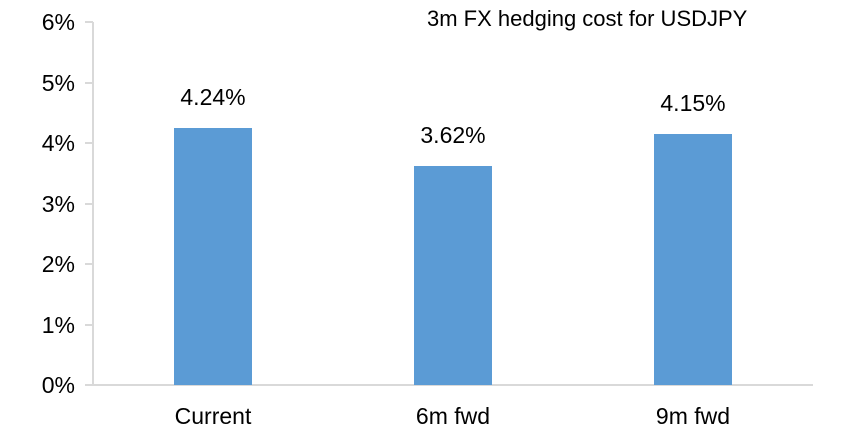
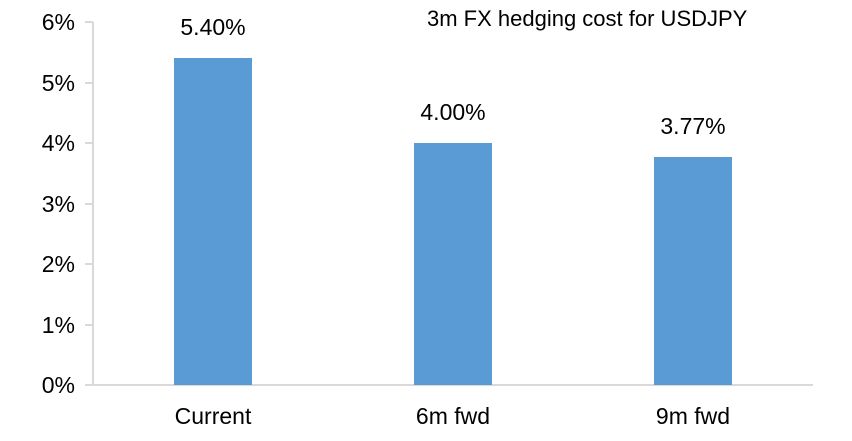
Current: 4.24% -> 5.40%
6m fwd: 3.62% -> 4.00%
9m fwd: 4.15% -> 3.77%
